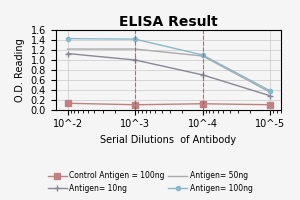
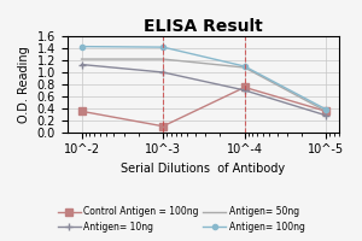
Control Antigen = 100ng/10^-2: 0.13 -> 0.35
Control Antigen = 100ng/10^-4: 0.12 -> 0.75
Control Antigen = 100ng/10^-5: 0.10 -> 0.35
